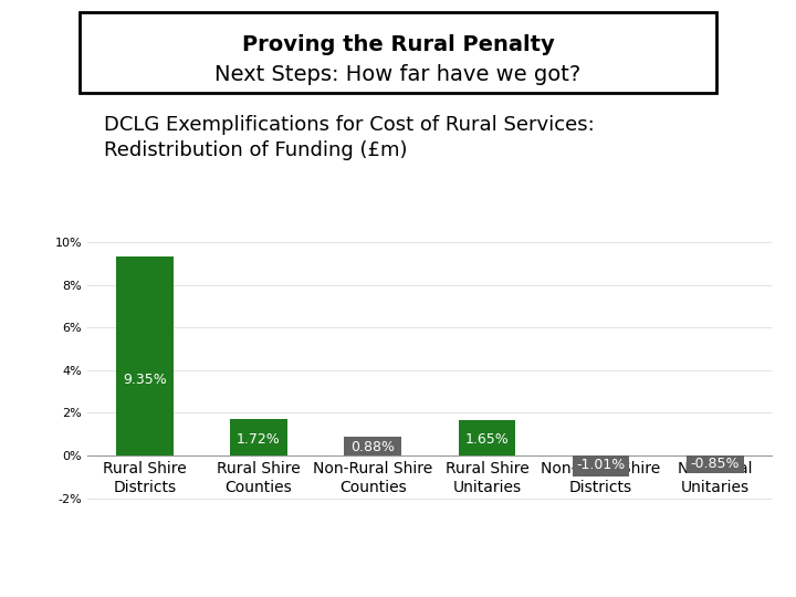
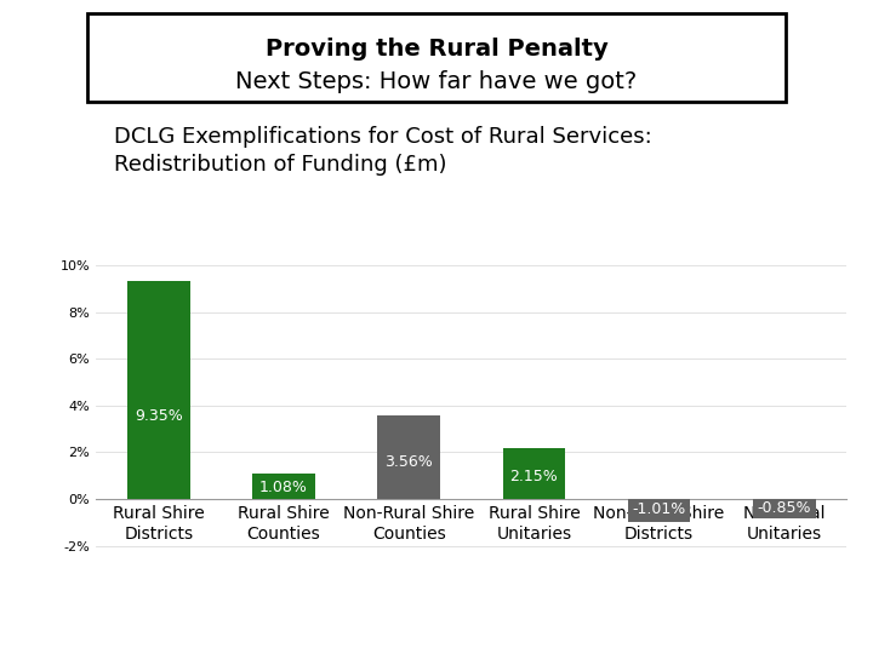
Rural Shire Counties: 1.72% -> 1.08%
Non-Rural Shire Counties: 0.88% -> 3.56%
Rural Shire Unitaries: 1.65% -> 2.15%
